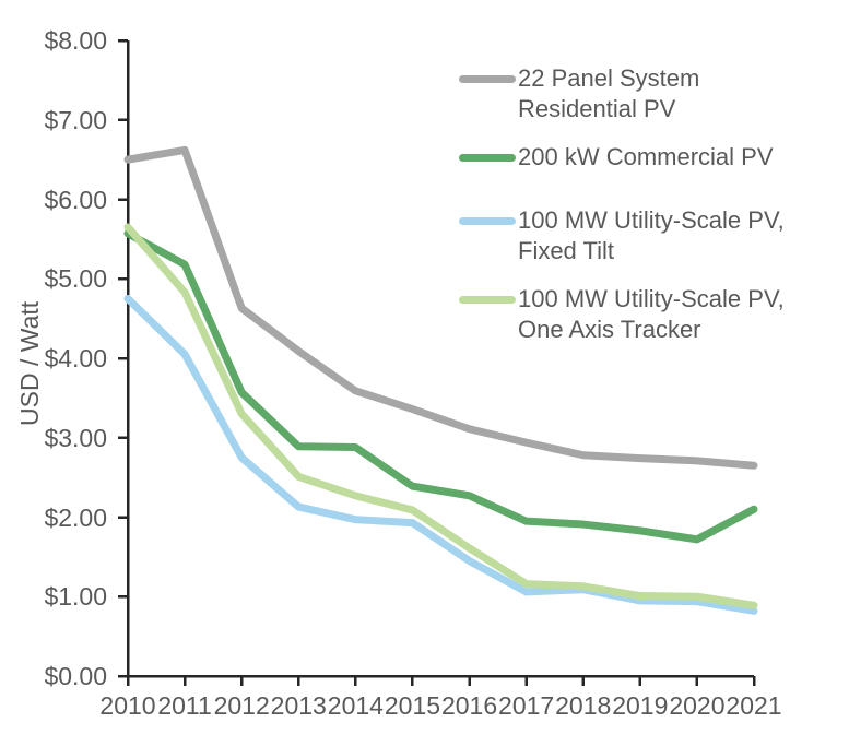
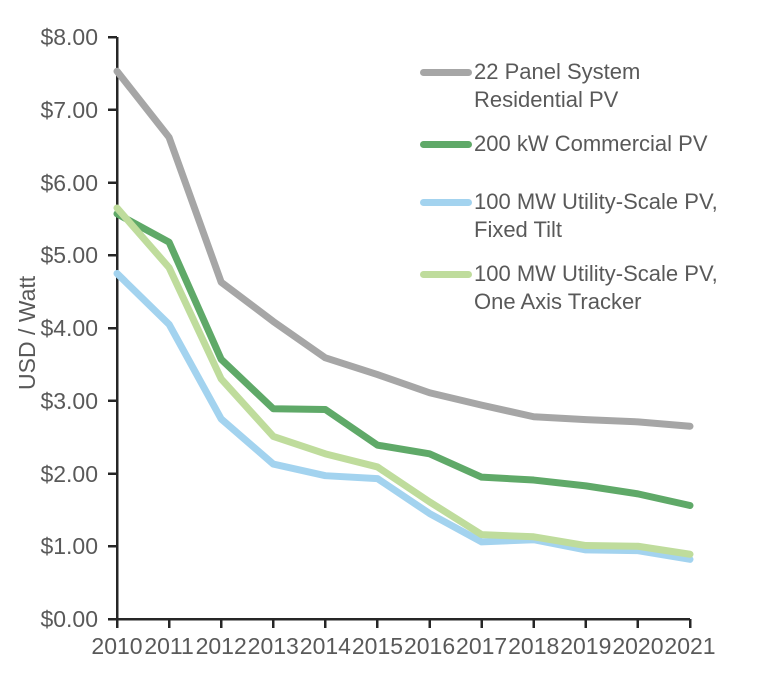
22 Panel System Residential PV/2010: $6.5 -> $7.5
200 kW Commercial PV/2021: $2.1 -> $1.6
